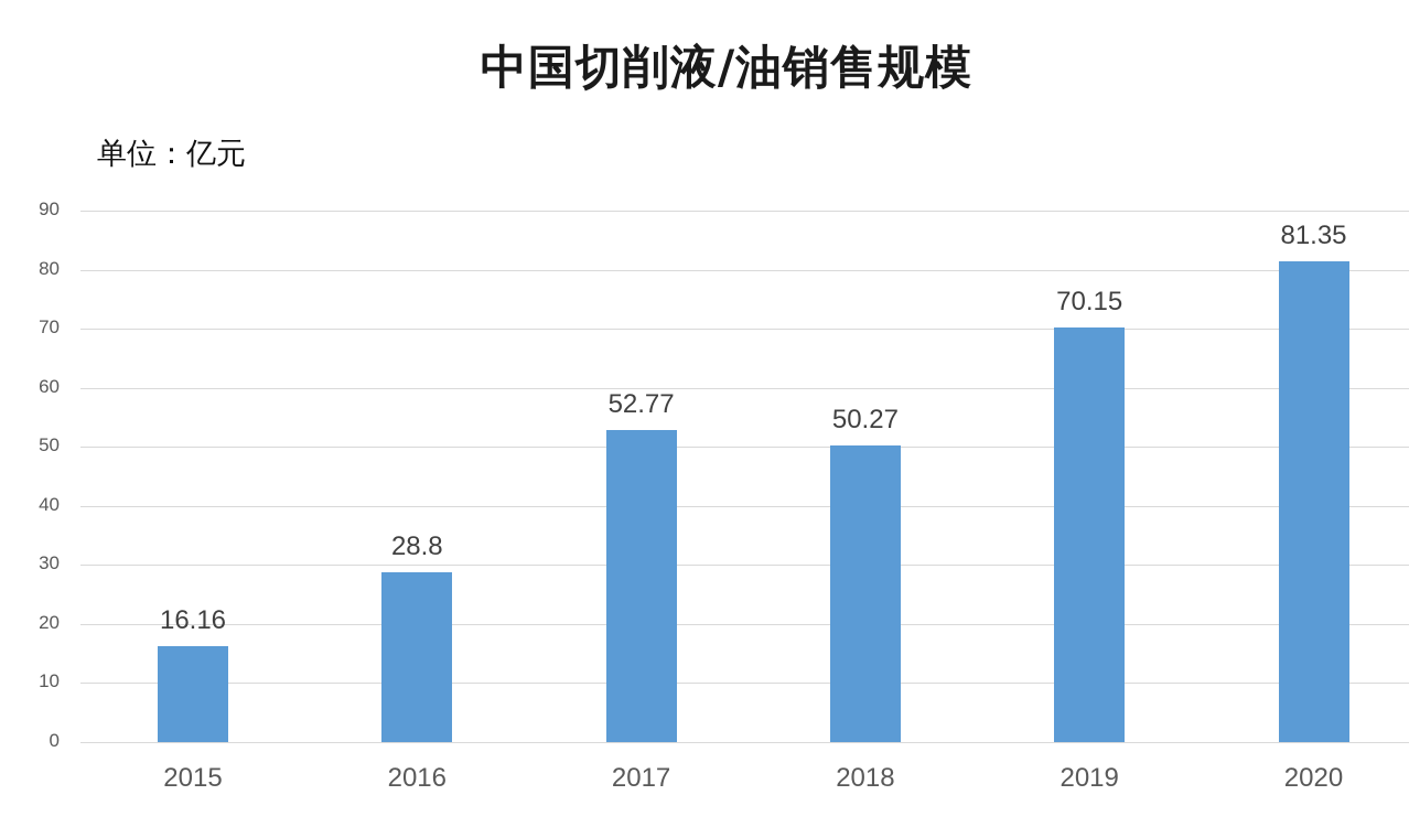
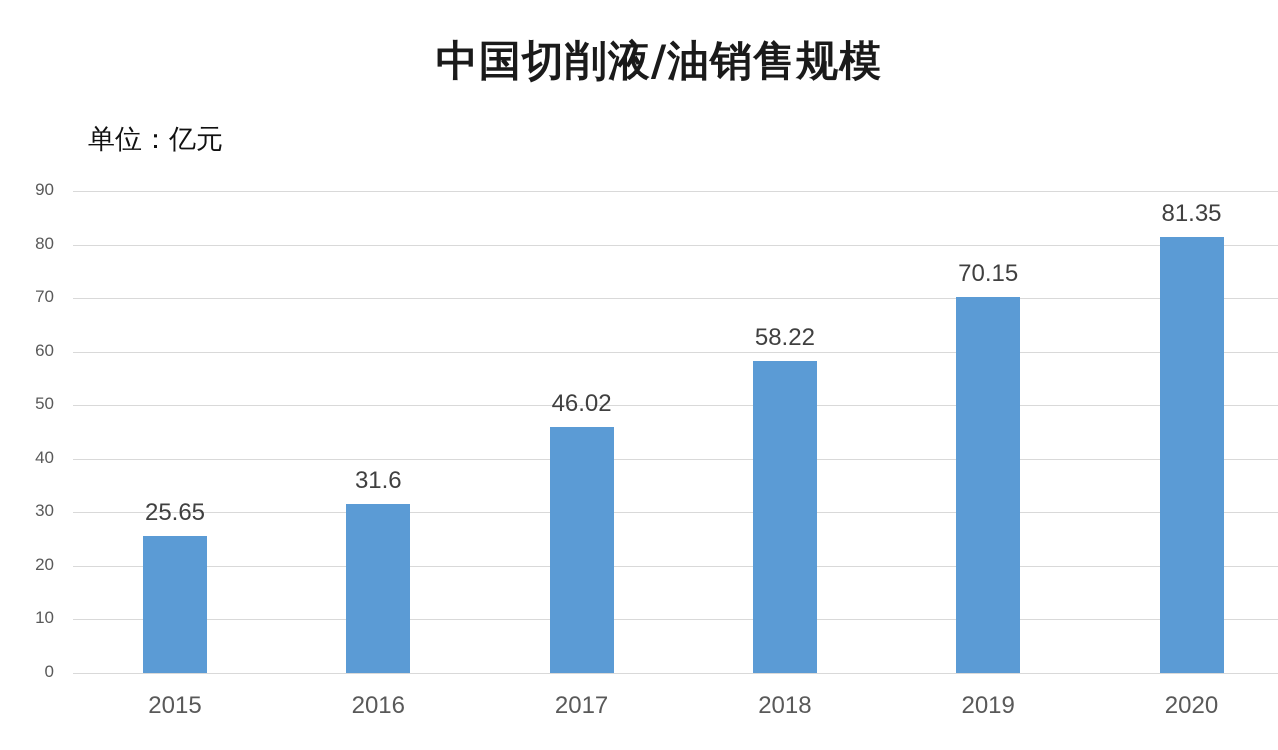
2015: 16.16 -> 25.65
2016: 28.8 -> 31.6
2017: 52.77 -> 46.02
2018: 50.27 -> 58.22
